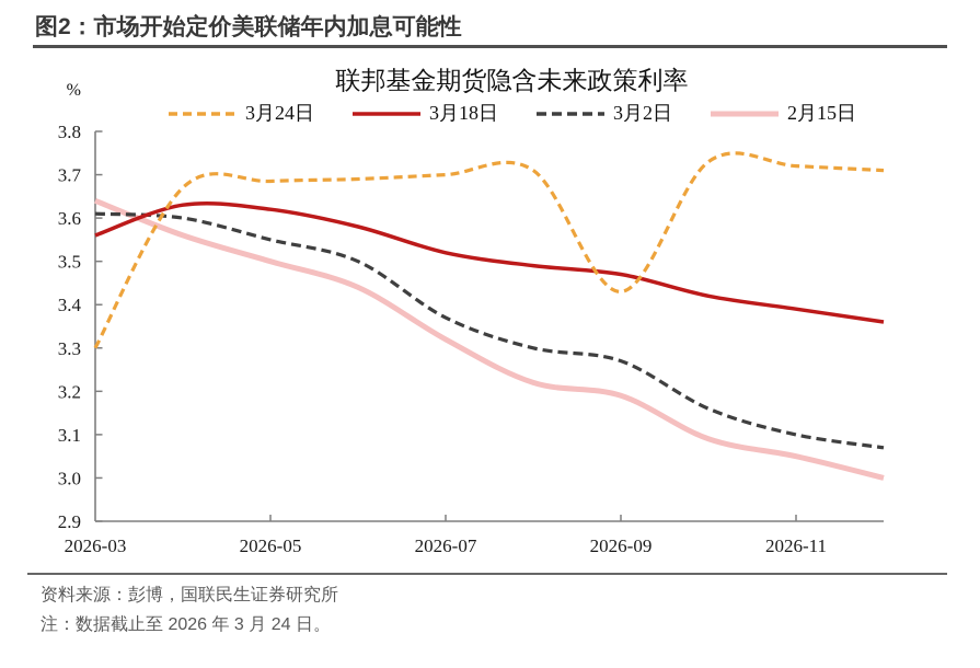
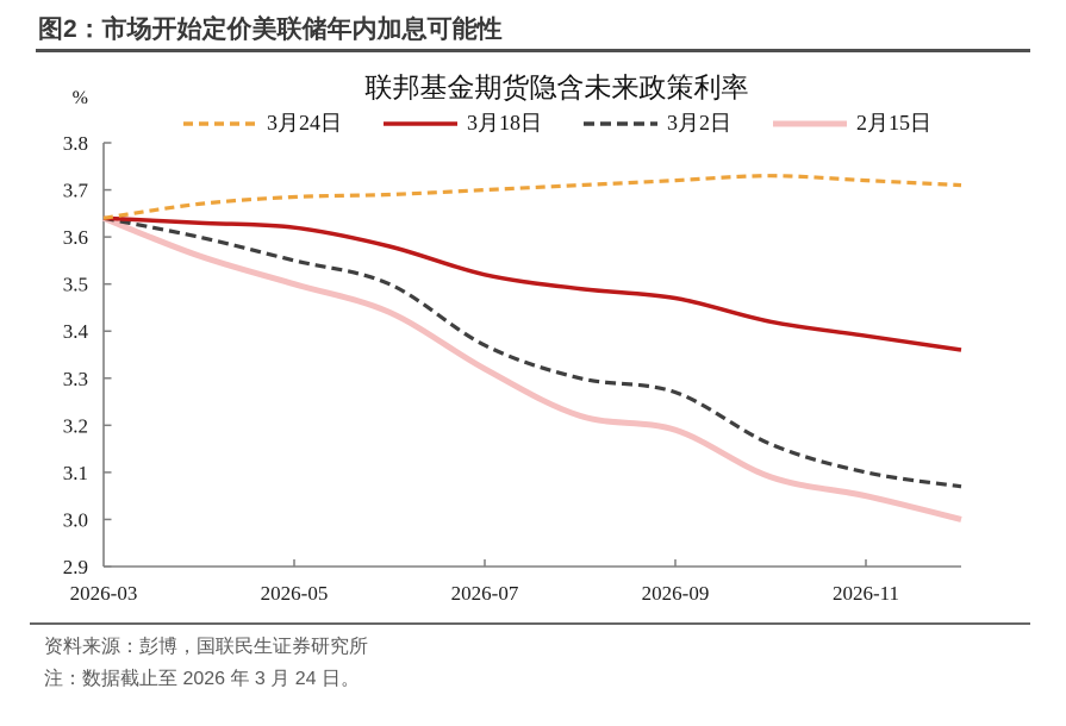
3月24日/2026-03: 3.30 -> 3.64
3月18日/2026-03: 3.56 -> 3.64
3月2日/2026-03: 3.61 -> 3.64
3月24日/2026-09: 3.43 -> 3.72
